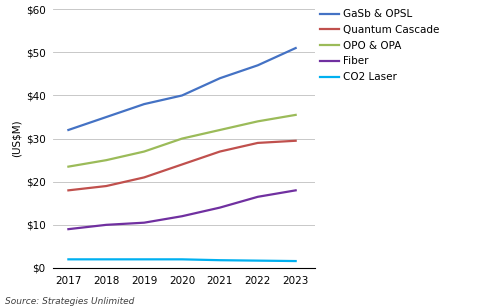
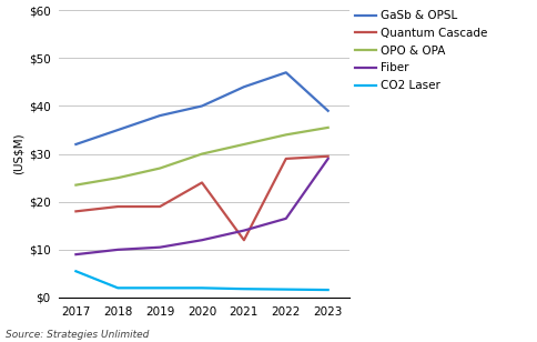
CO2 Laser/2017: $2.0 -> $5.5
Quantum Cascade/2019: $21.0 -> $19.0
Quantum Cascade/2021: $27.0 -> $12.0
GaSb & OPSL/2023: $51 -> $39
Fiber/2023: $18.0 -> $29.0
